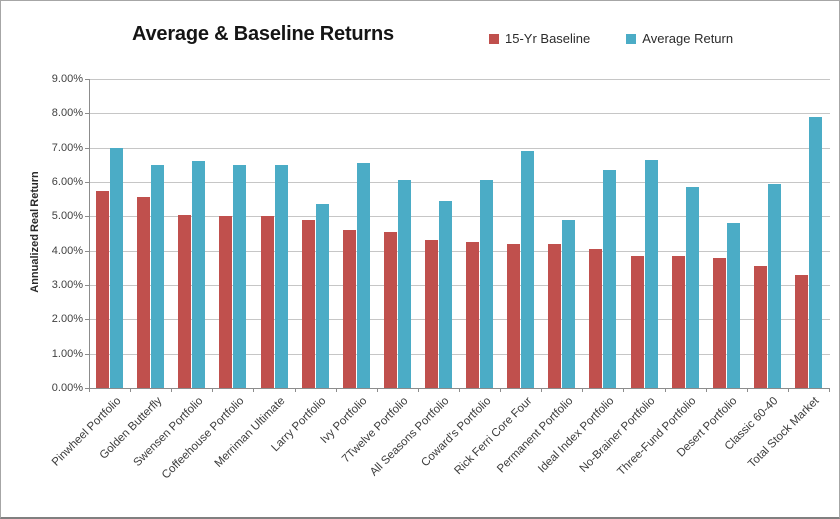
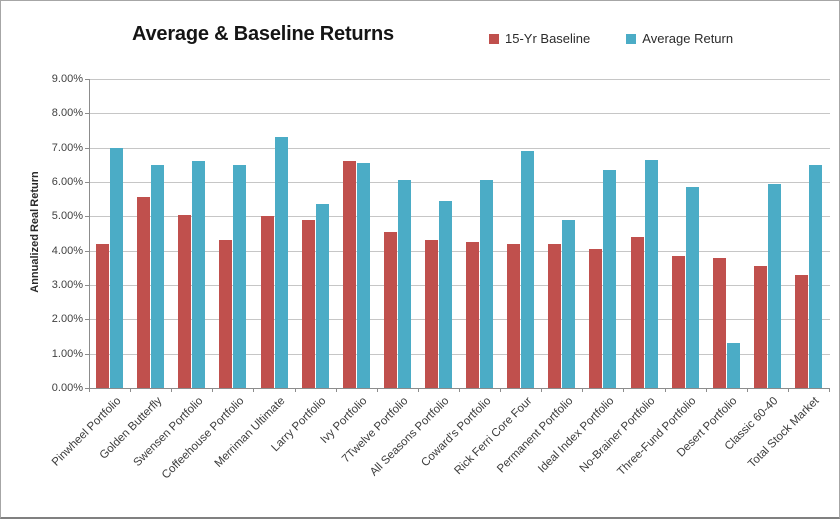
15-Yr Baseline/Pinwheel Portfolio: 5.8% -> 4.2%
15-Yr Baseline/Coffeehouse Portfolio: 5.0% -> 4.3%
Average Return/Merriman Ultimate: 6.5% -> 7.3%
15-Yr Baseline/Ivy Portfolio: 4.6% -> 6.6%
15-Yr Baseline/No-Brainer Portfolio: 3.9% -> 4.4%
Average Return/Desert Portfolio: 4.8% -> 1.3%
Average Return/Total Stock Market: 7.9% -> 6.5%
